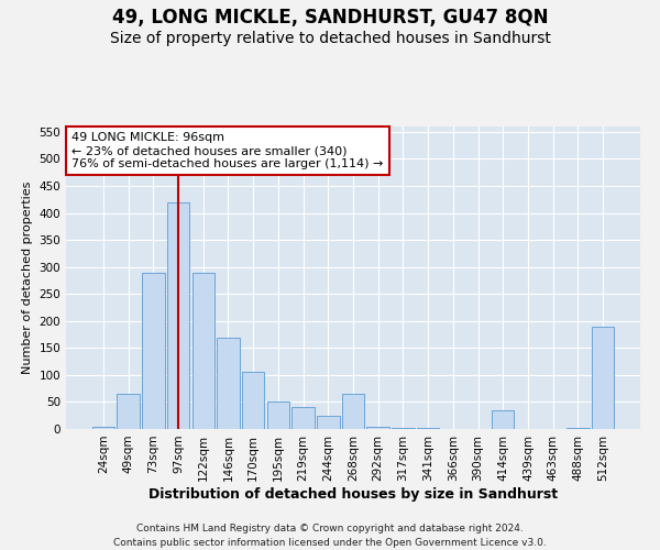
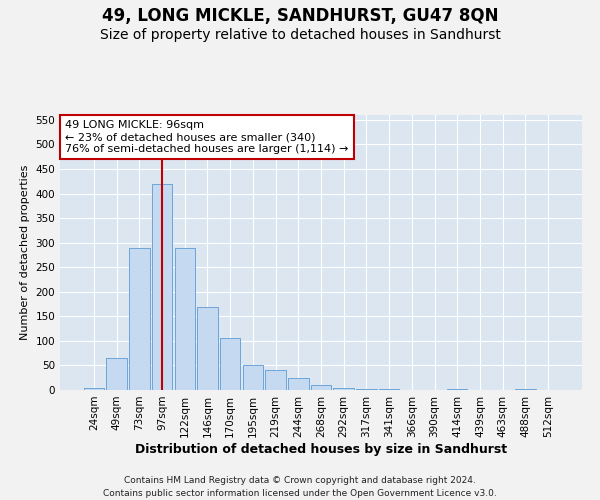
268sqm: 65 -> 10
414sqm: 35 -> 2
512sqm: 190 -> 1
